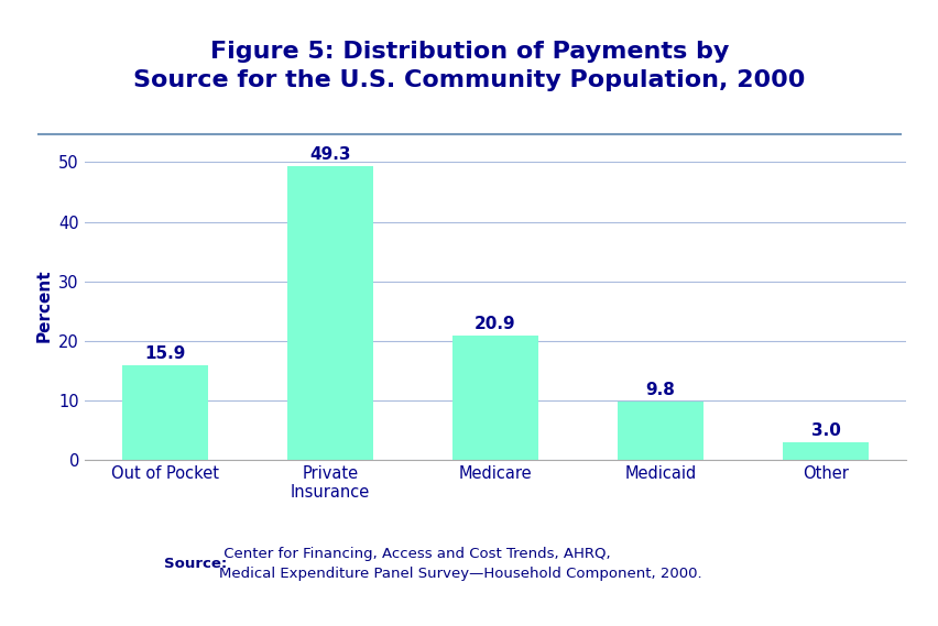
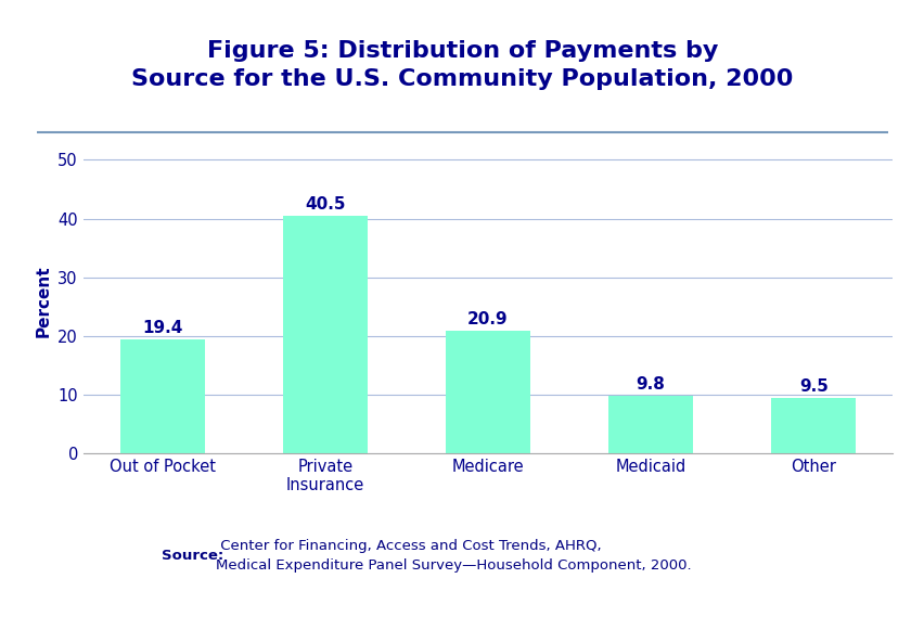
Out of Pocket: 15.9 -> 19.4
Private Insurance: 49.3 -> 40.5
Other: 3.0 -> 9.5
